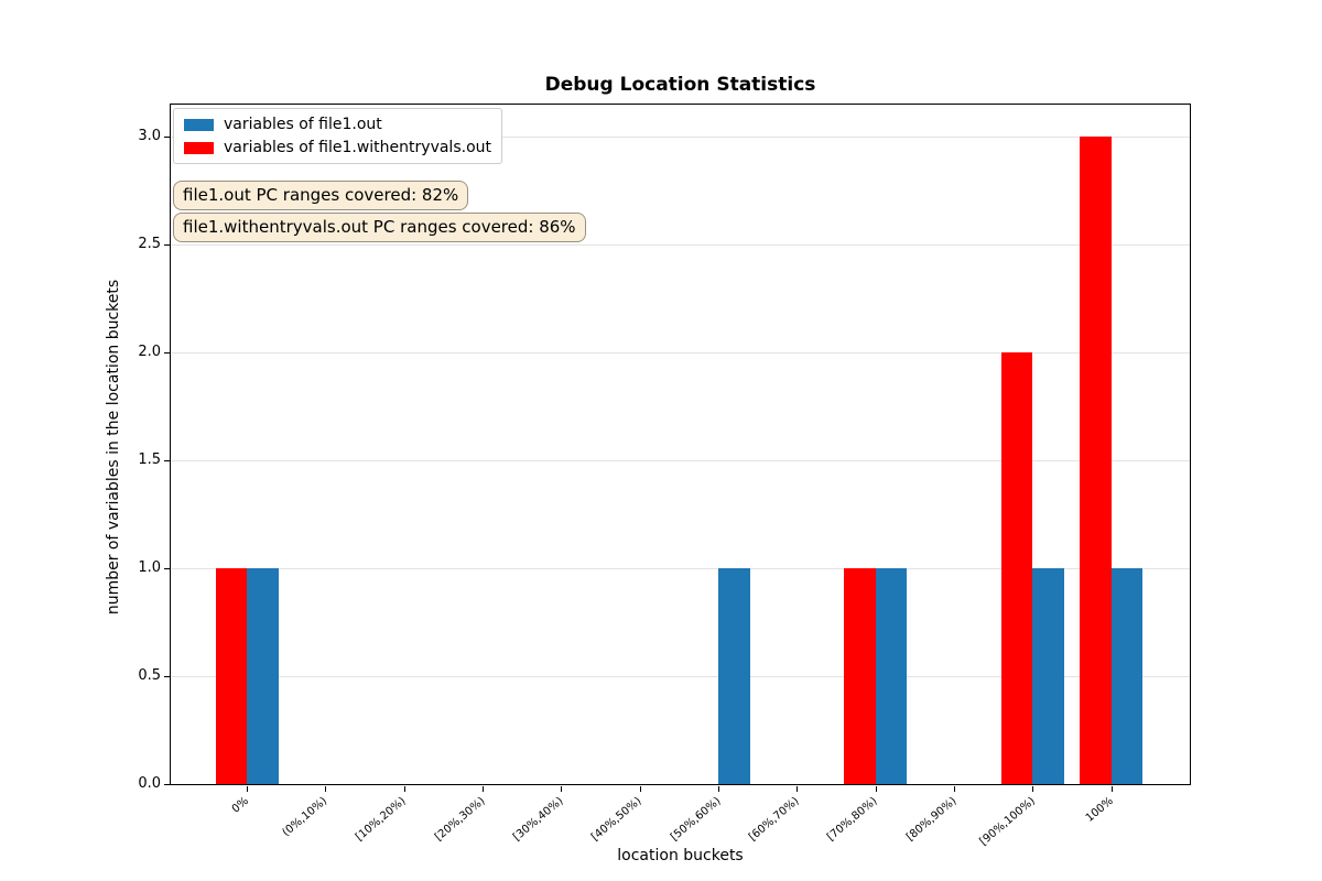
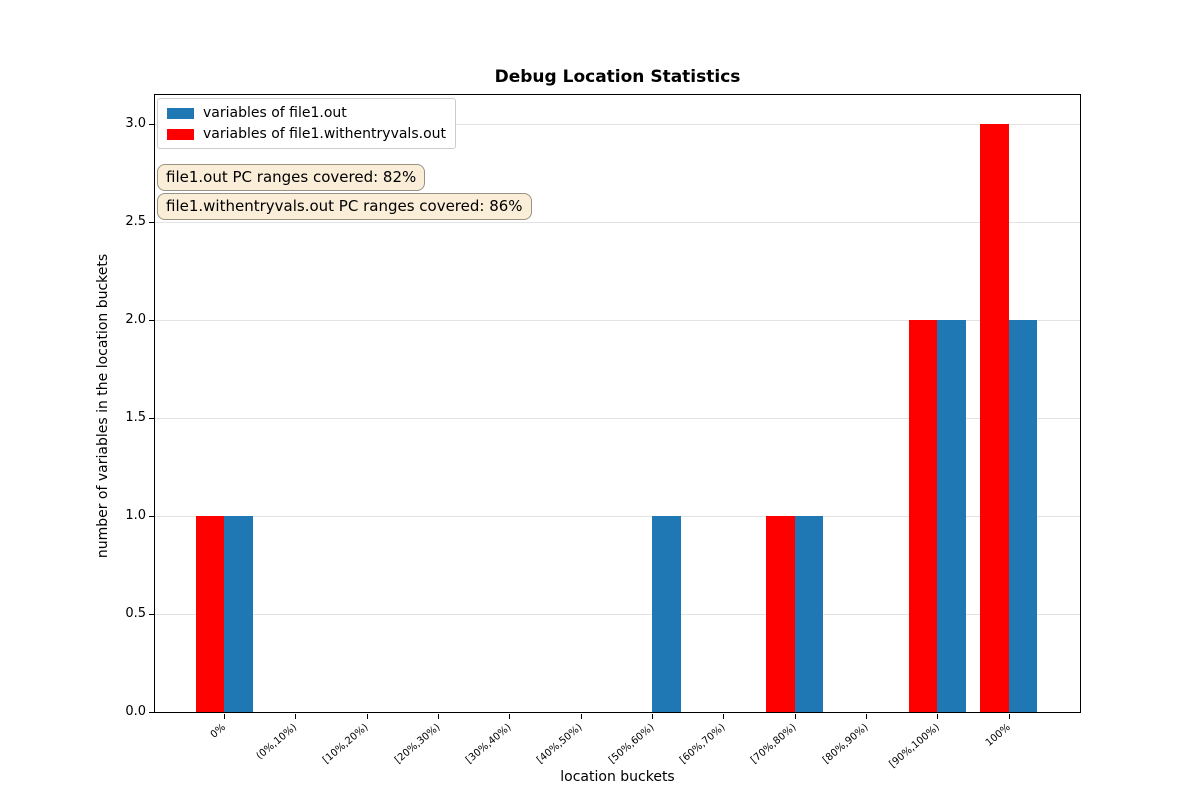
variables of file1.out/[90%,100%): 1 -> 2
variables of file1.out/100%: 1 -> 2
